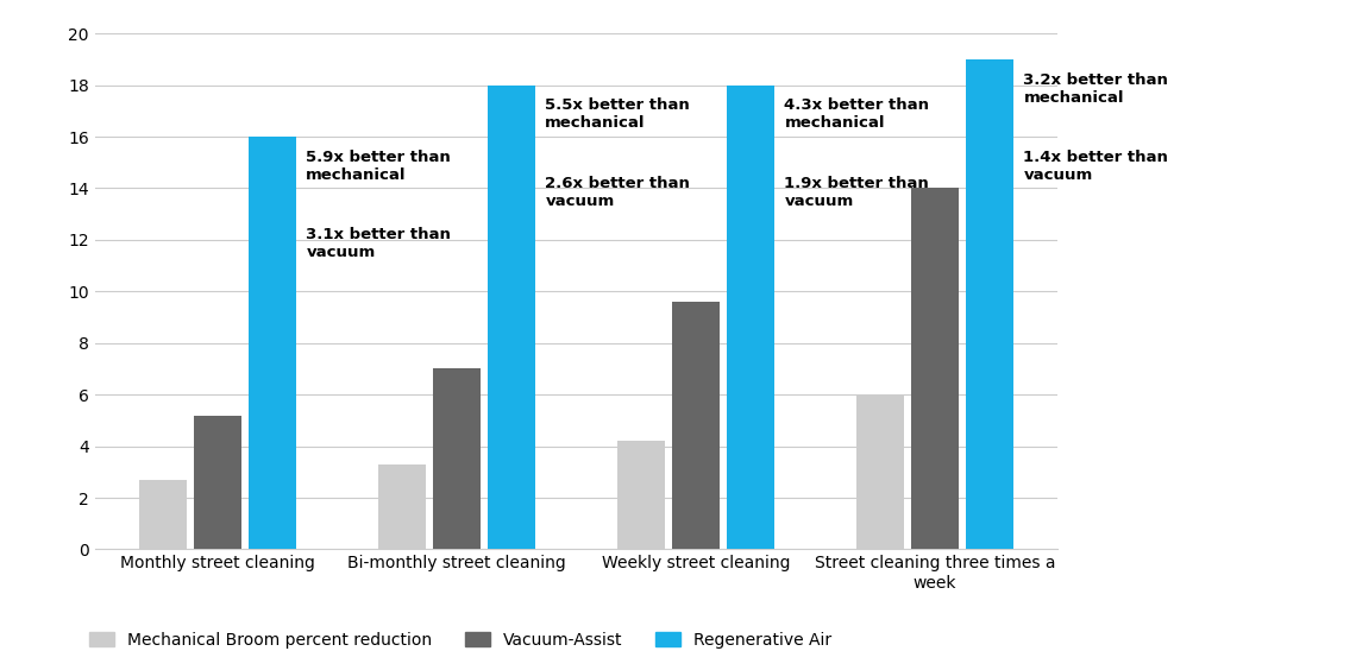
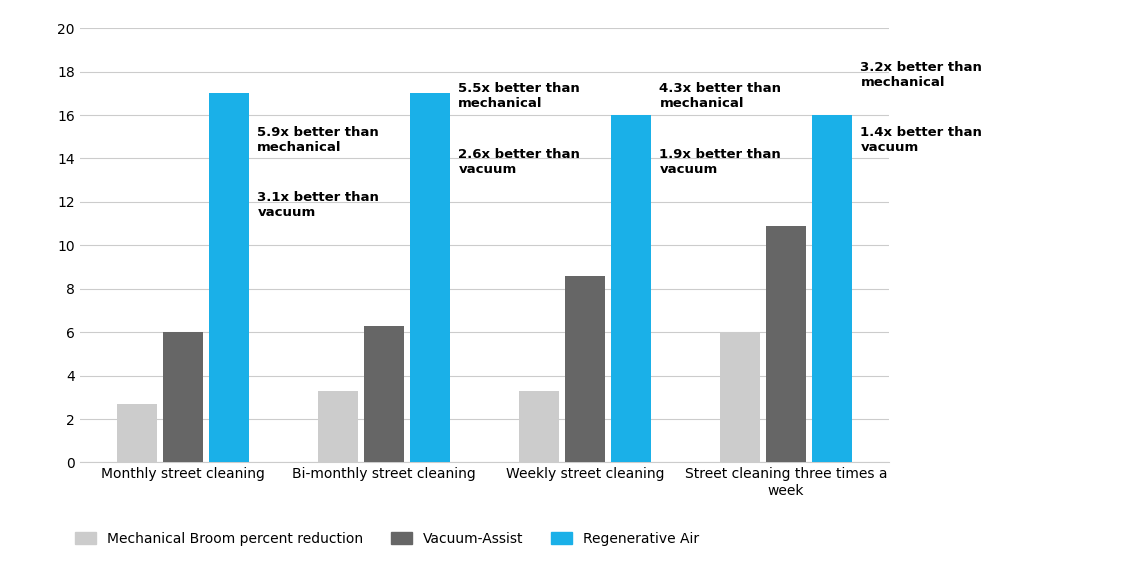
Vacuum-Assist/Monthly street cleaning: 5.2 -> 6.0
Regenerative Air/Monthly street cleaning: 16 -> 17
Vacuum-Assist/Bi-monthly street cleaning: 7.0 -> 6.3
Regenerative Air/Bi-monthly street cleaning: 18 -> 17
Mechanical Broom percent reduction/Weekly street cleaning: 4.2 -> 3.3
Vacuum-Assist/Weekly street cleaning: 9.6 -> 8.6
Regenerative Air/Weekly street cleaning: 18 -> 16
Vacuum-Assist/Street cleaning three times a week: 14.0 -> 10.9
Regenerative Air/Street cleaning three times a week: 19 -> 16
